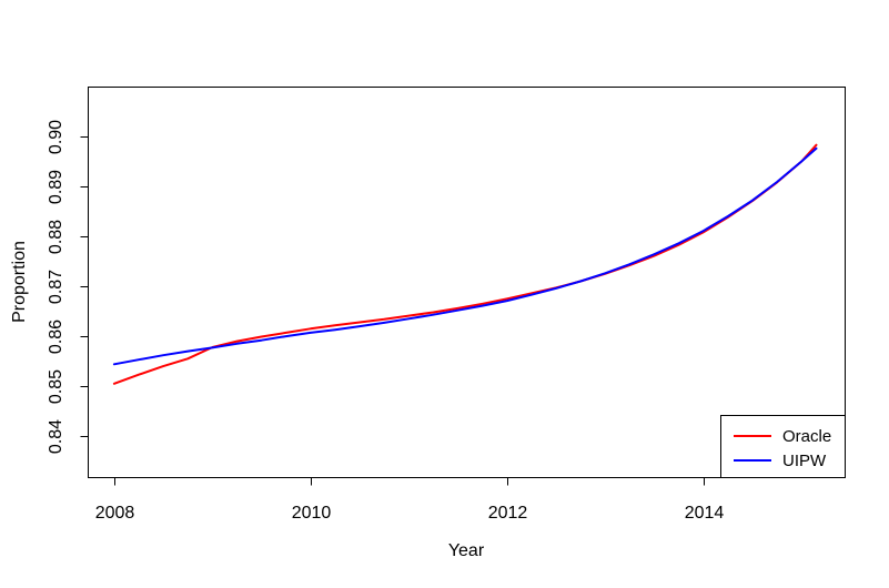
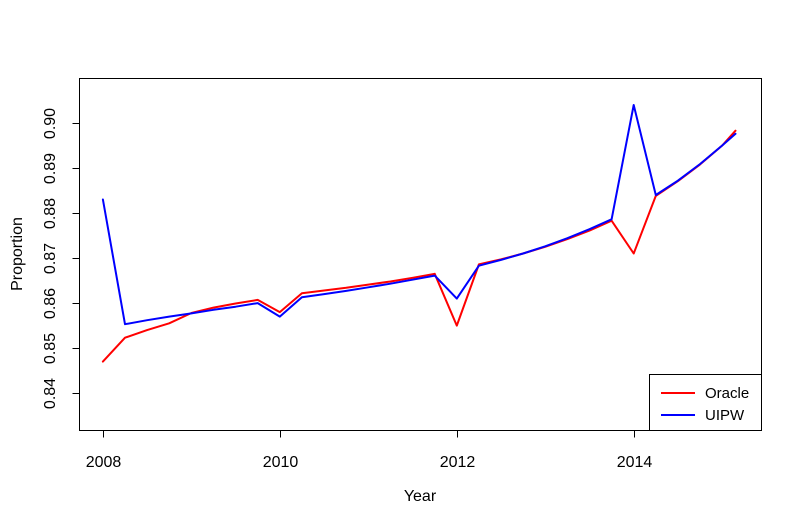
Oracle/2008: 0.851 -> 0.847
UIPW/2008: 0.854 -> 0.883
Oracle/2010: 0.862 -> 0.858
UIPW/2010: 0.861 -> 0.857
Oracle/2012: 0.868 -> 0.855
UIPW/2012: 0.867 -> 0.861
Oracle/2014: 0.881 -> 0.871
UIPW/2014: 0.881 -> 0.904
